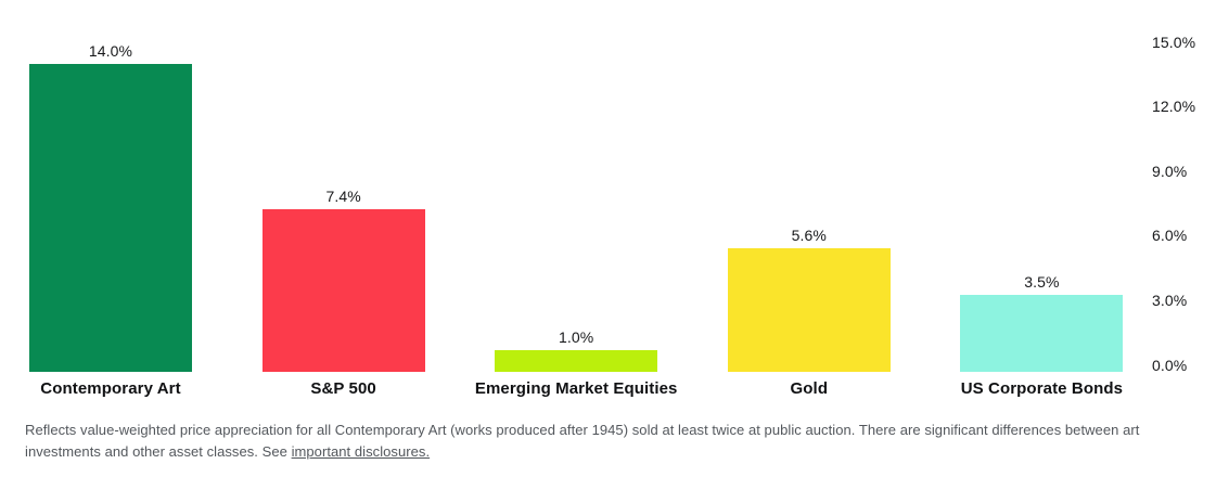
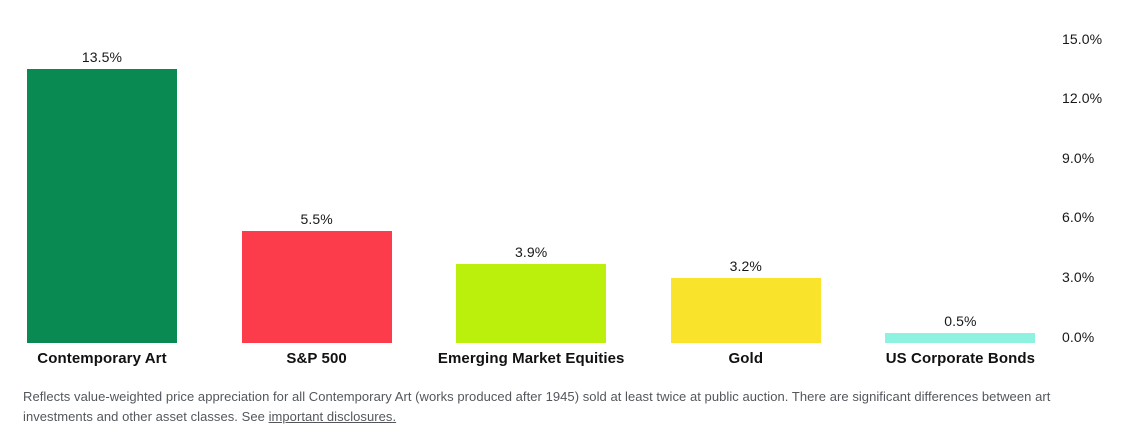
Contemporary Art: 14.0% -> 13.5%
S&P 500: 7.4% -> 5.5%
Emerging Market Equities: 1.0% -> 3.9%
Gold: 5.6% -> 3.2%
US Corporate Bonds: 3.5% -> 0.5%
